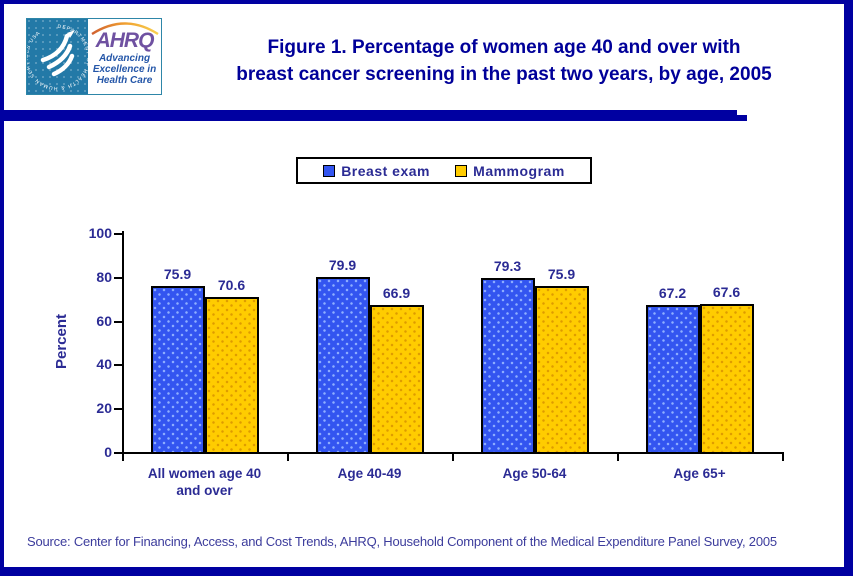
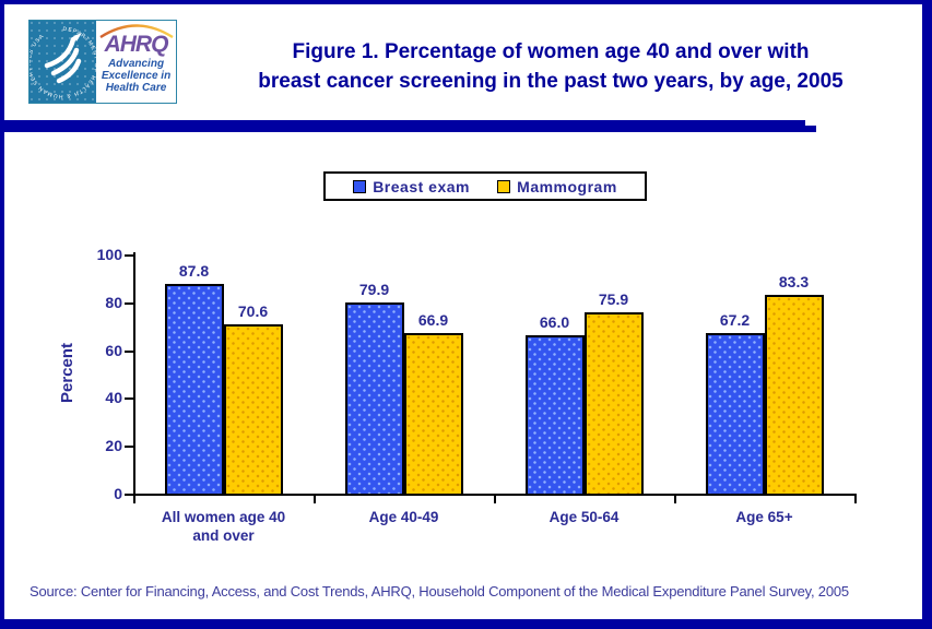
Breast exam/All women age 40 and over: 75.9 -> 87.8
Breast exam/Age 50-64: 79.3 -> 66.0
Mammogram/Age 65+: 67.6 -> 83.3
